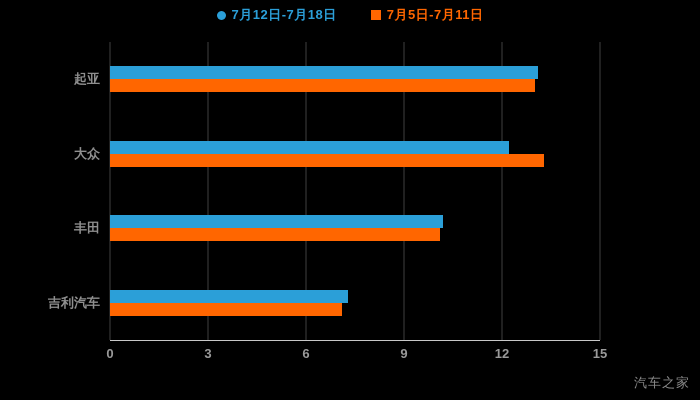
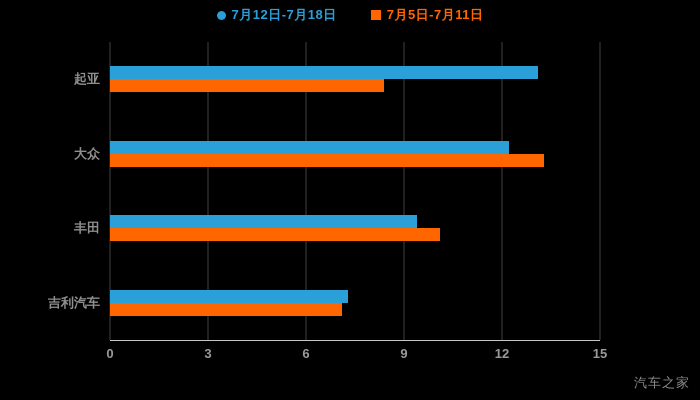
7月5日-7月11日/起亚: 13.0 -> 8.4
7月12日-7月18日/丰田: 10.2 -> 9.4
